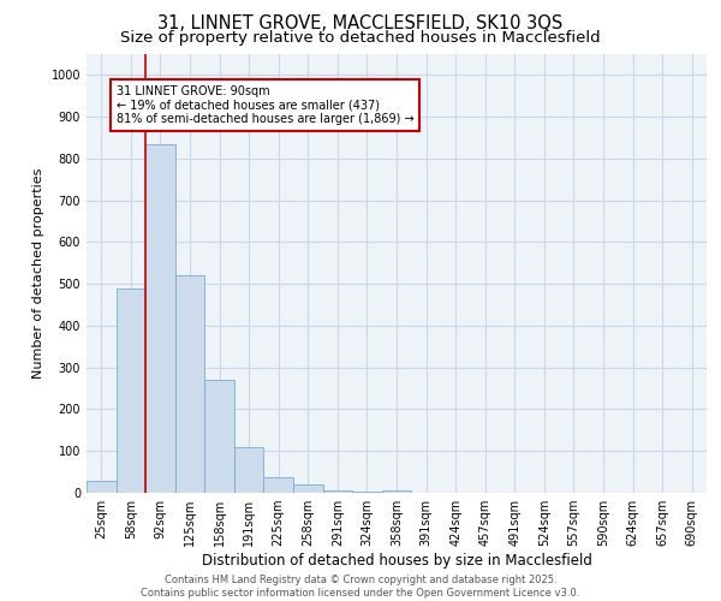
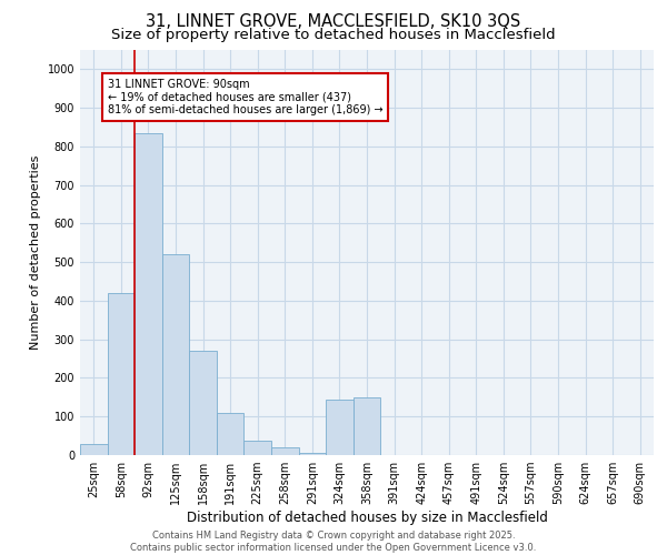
58sqm: 490 -> 420
324sqm: 3 -> 145
358sqm: 5 -> 150
